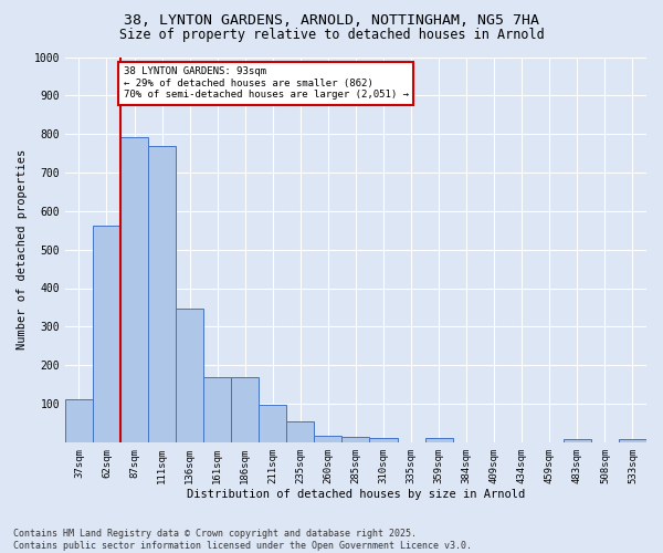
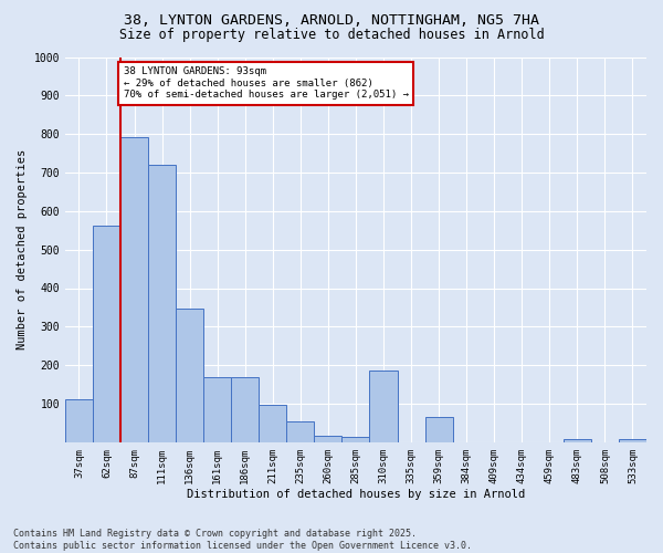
111sqm: 770 -> 720
310sqm: 12 -> 185
359sqm: 10 -> 65
